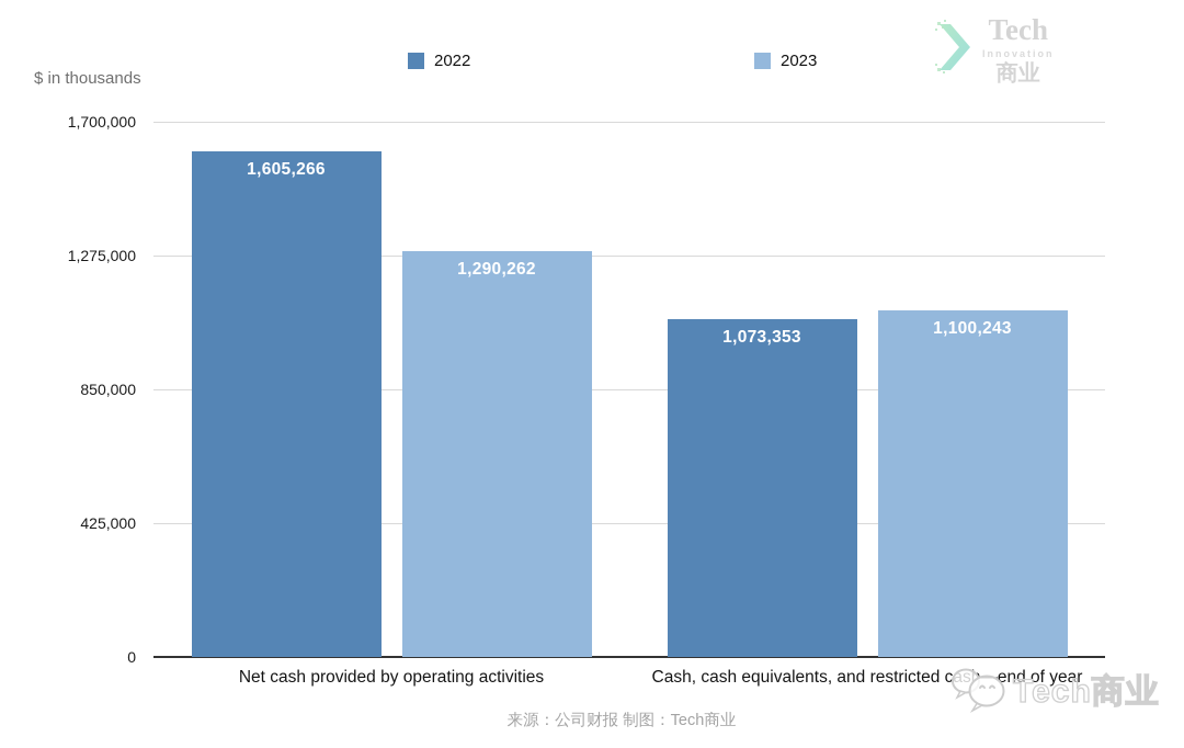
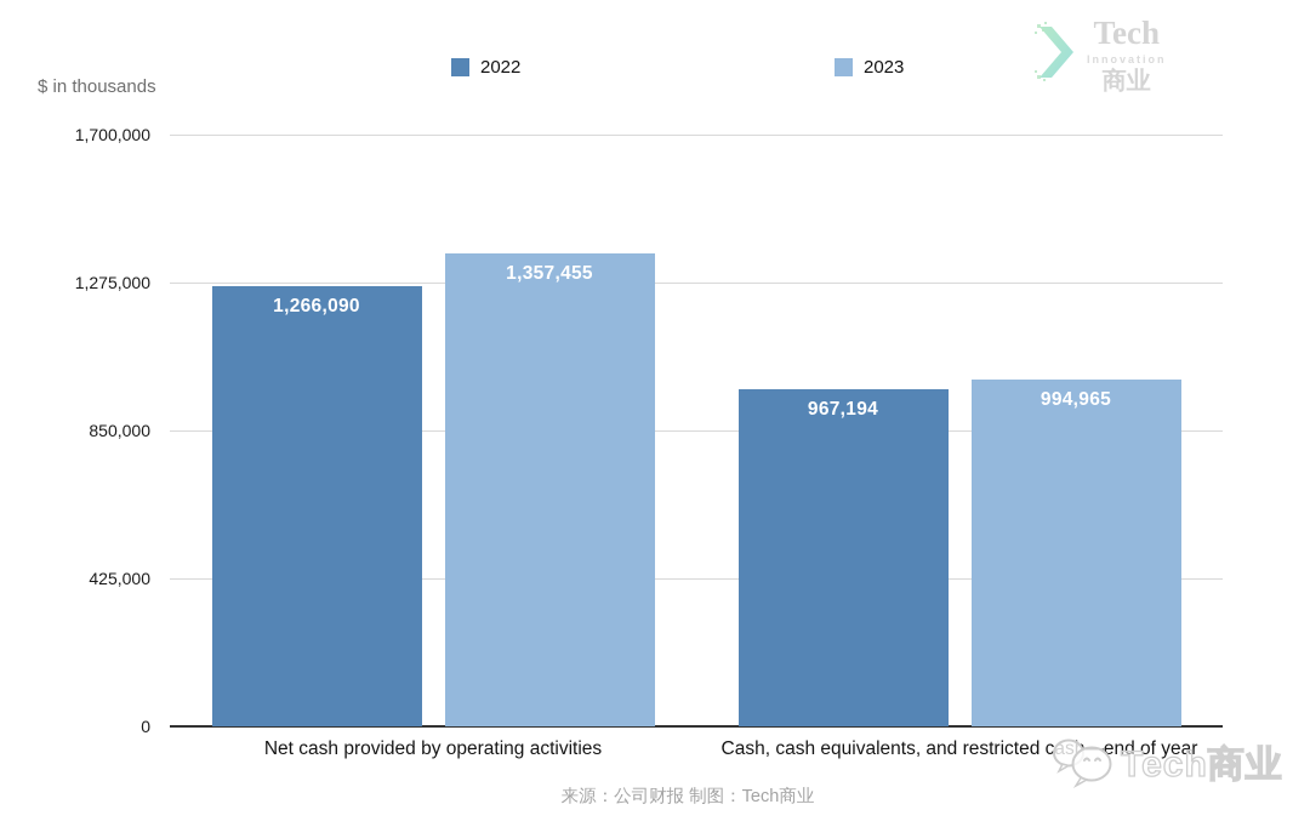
2022/Net cash provided by operating activities: 1,605,266 -> 1,266,090
2023/Net cash provided by operating activities: 1,290,262 -> 1,357,455
2022/Cash, cash equivalents, and restricted cash—end of year: 1,073,353 -> 967,194
2023/Cash, cash equivalents, and restricted cash—end of year: 1,100,243 -> 994,965
